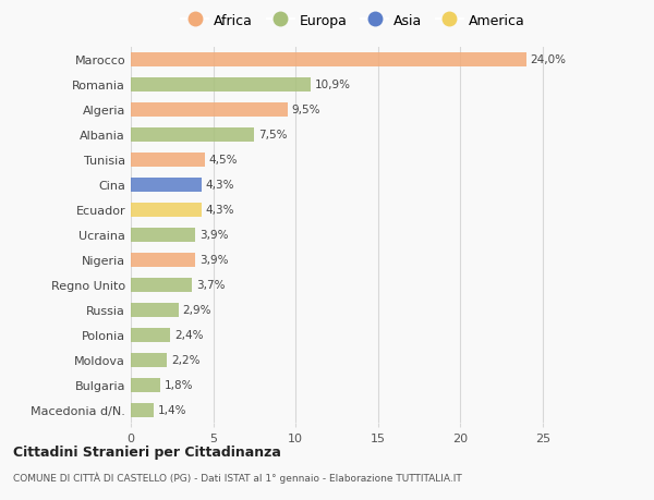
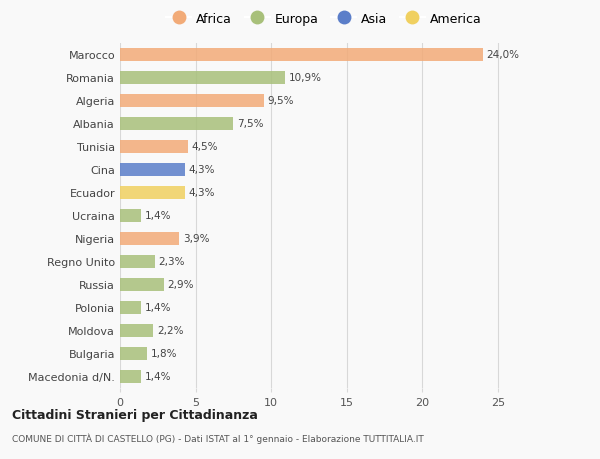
Ucraina: 3,9% -> 1,4%
Regno Unito: 3,7% -> 2,3%
Polonia: 2,4% -> 1,4%
